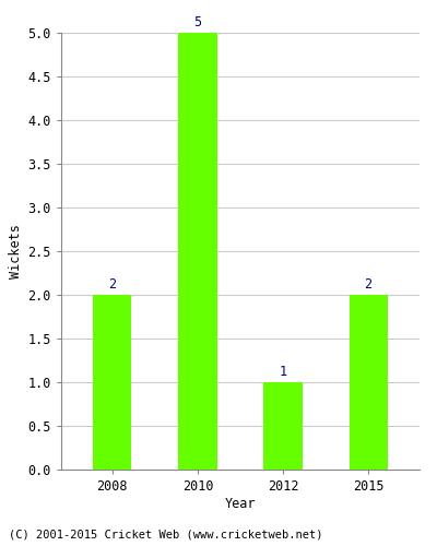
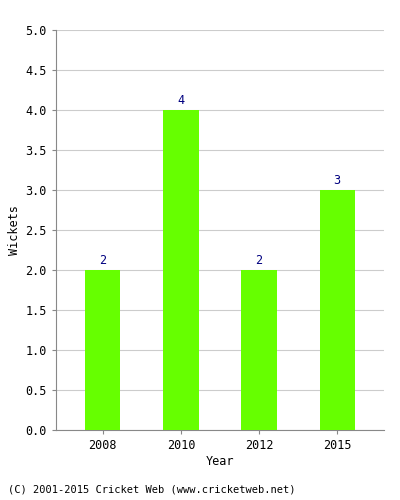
2010: 5 -> 4
2012: 1 -> 2
2015: 2 -> 3
